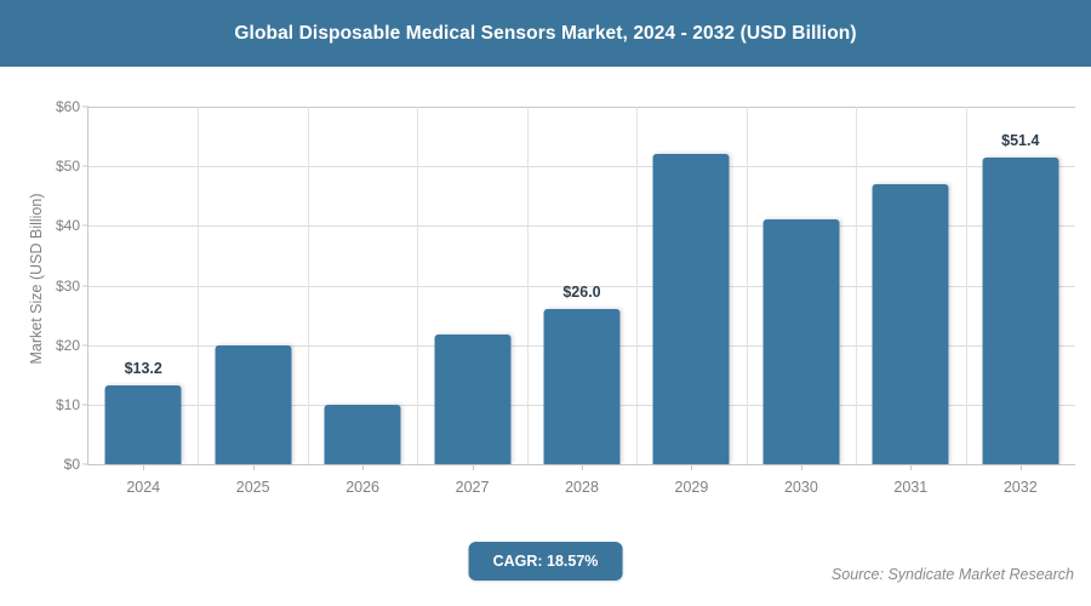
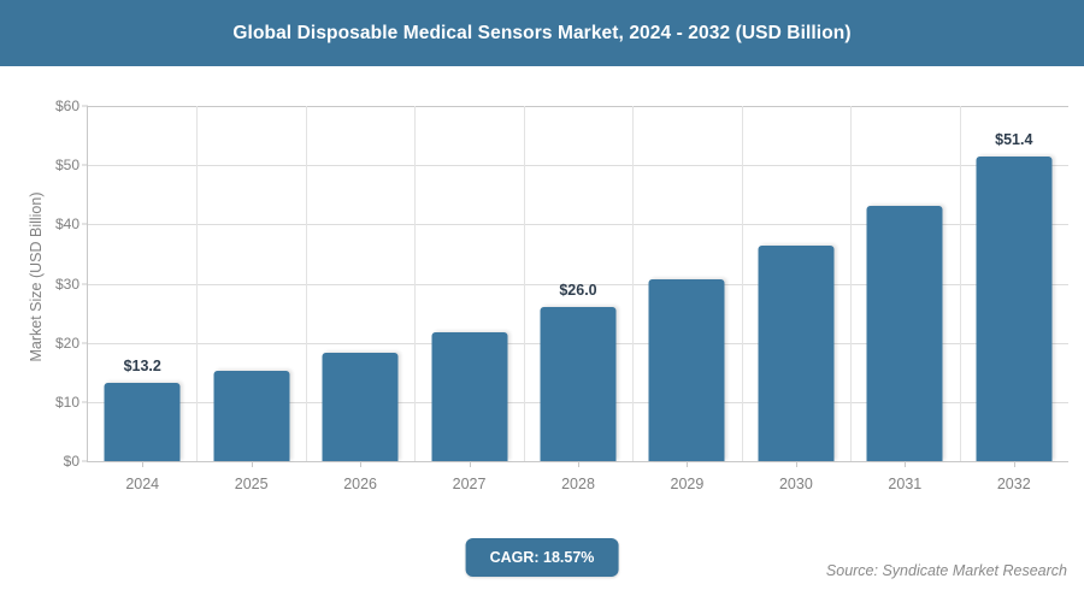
2025: $20 -> $15
2026: $10 -> $18
2029: $52 -> $31
2030: $41 -> $36
2031: $47 -> $43
